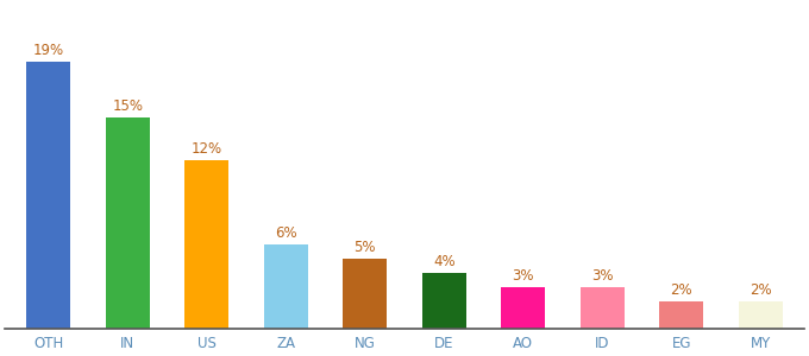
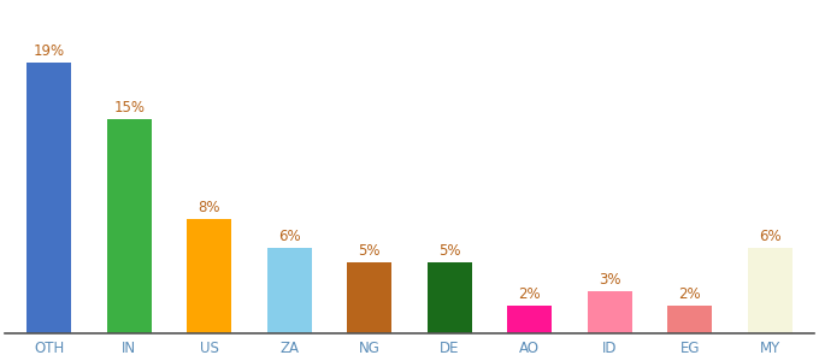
US: 12% -> 8%
DE: 4% -> 5%
AO: 3% -> 2%
MY: 2% -> 6%
